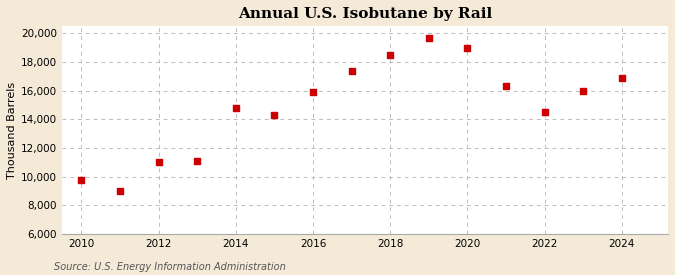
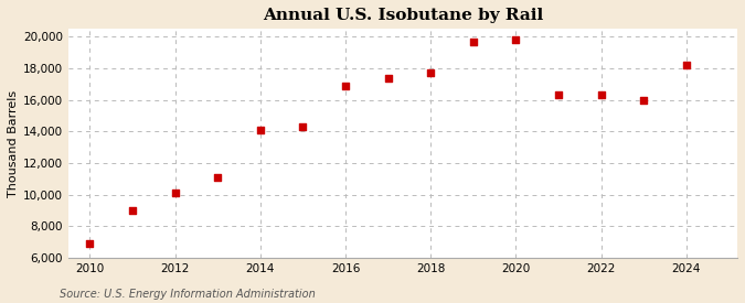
2010: 9,800 -> 6,900
2012: 11,000 -> 10,100
2014: 14,800 -> 14,100
2016: 15,900 -> 16,900
2018: 18,500 -> 17,700
2020: 19,000 -> 19,800
2022: 14,500 -> 16,300
2024: 16,900 -> 18,200
